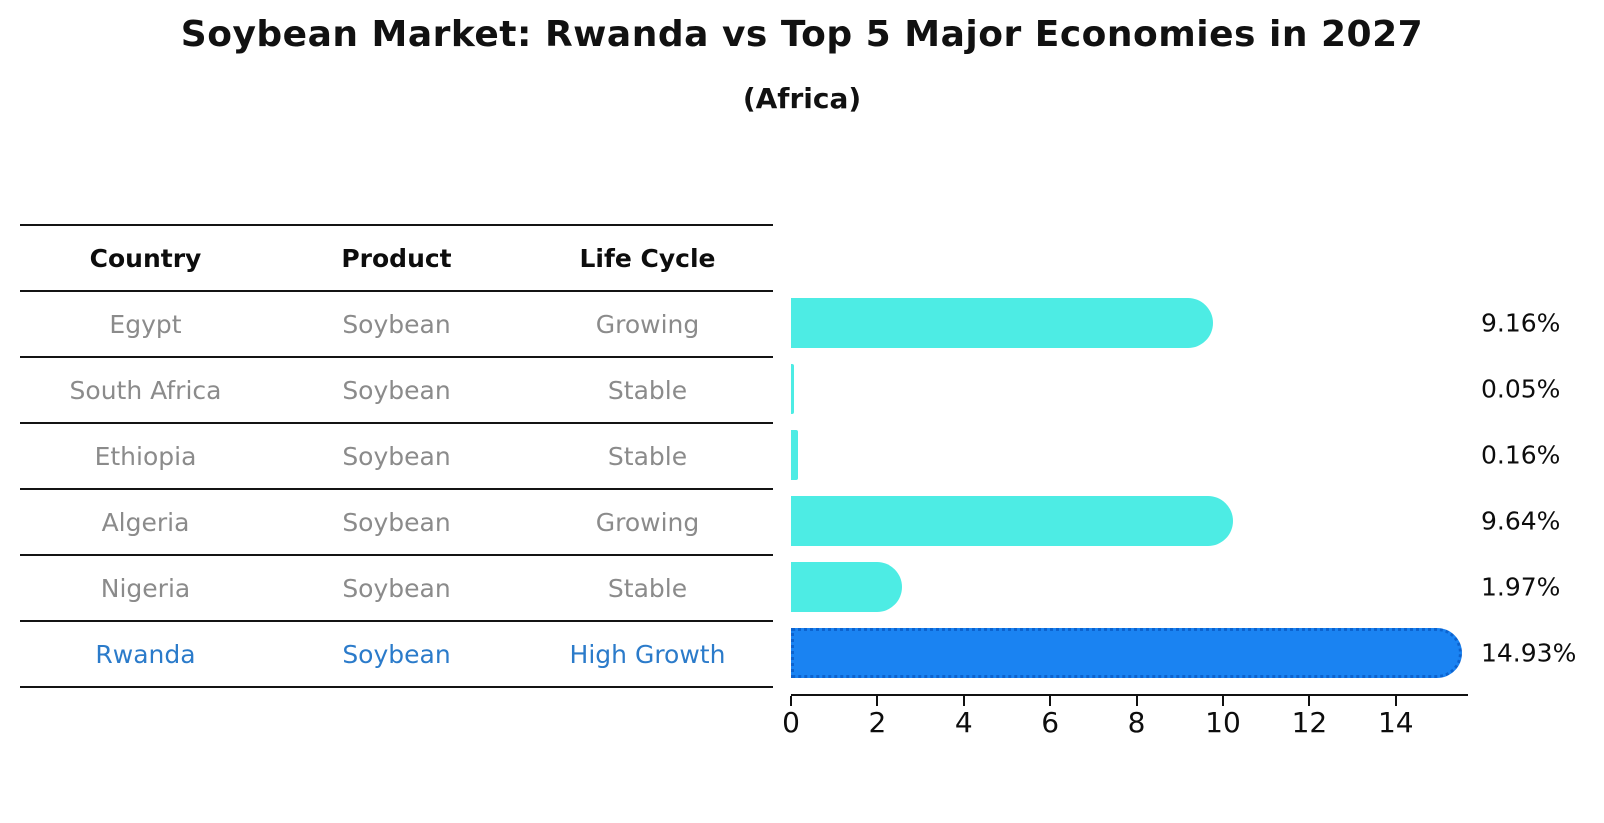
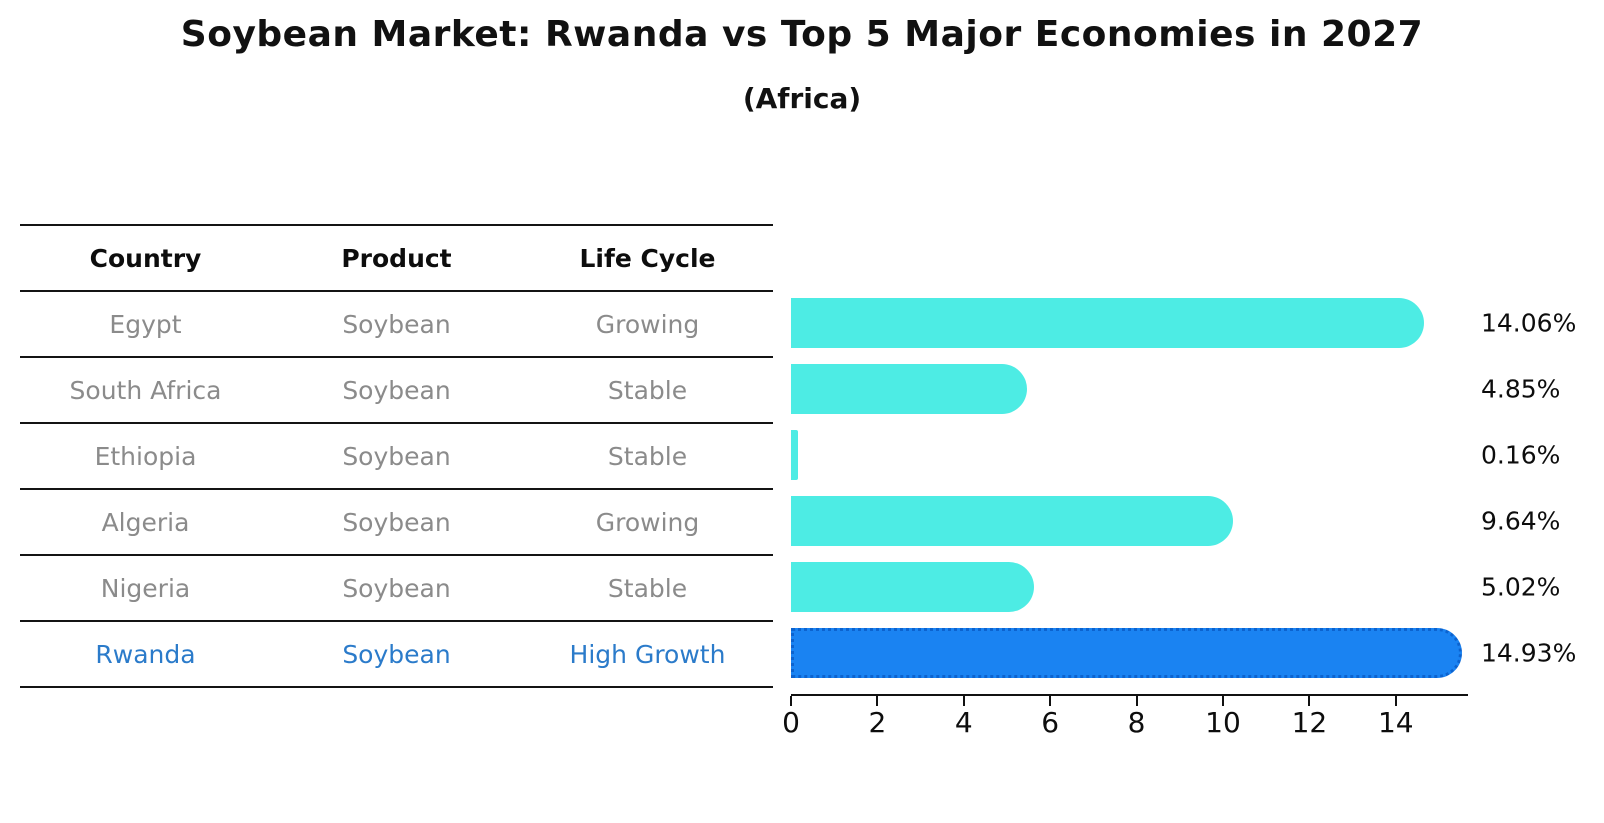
Egypt: 9.16% -> 14.06%
South Africa: 0.05% -> 4.85%
Nigeria: 1.97% -> 5.02%
